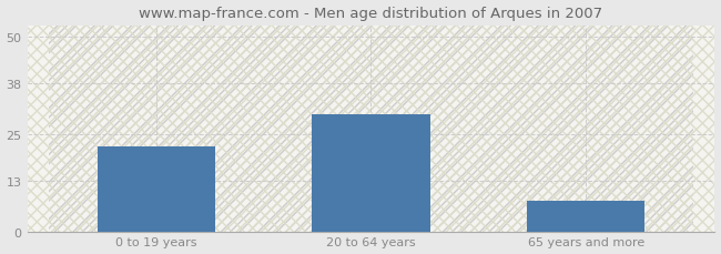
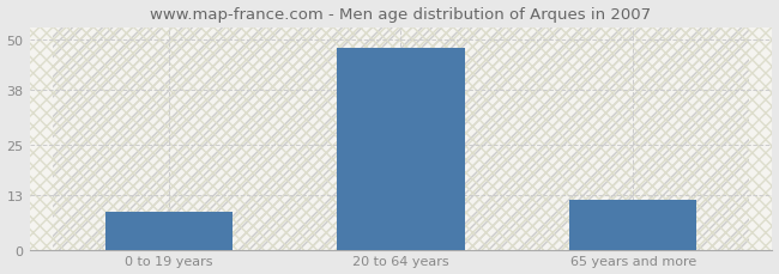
0 to 19 years: 22 -> 9
20 to 64 years: 30 -> 48
65 years and more: 8 -> 12
